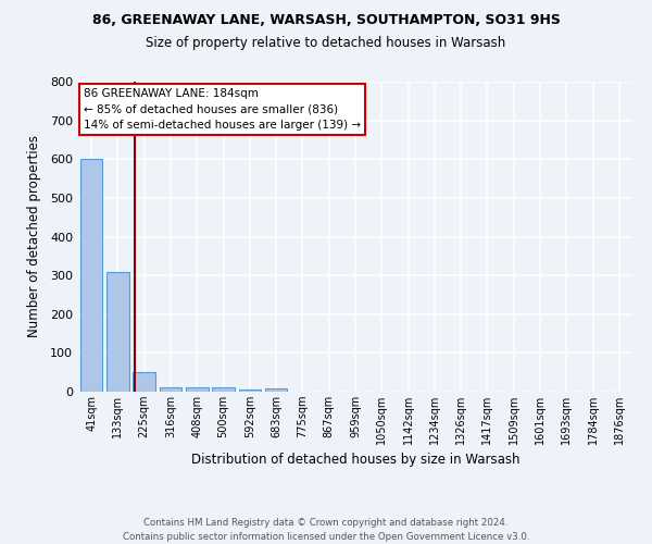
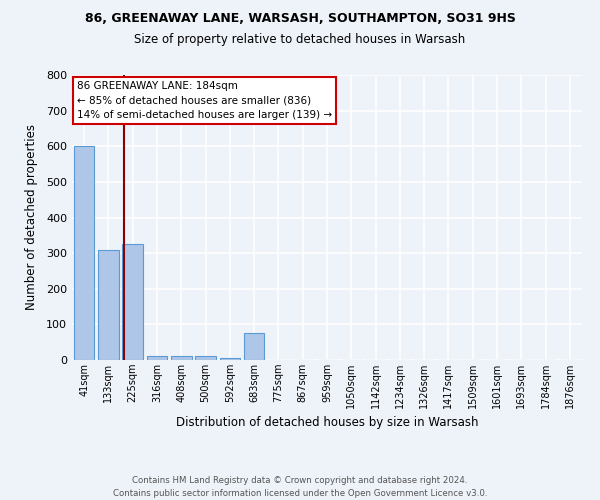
225sqm: 50 -> 325
683sqm: 8 -> 75
